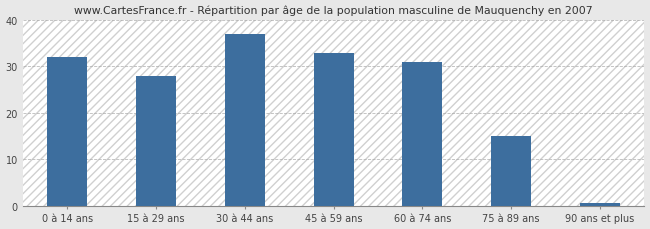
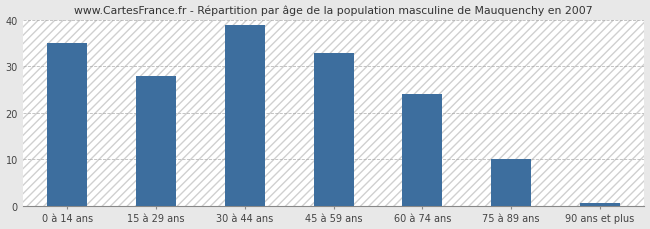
0 à 14 ans: 32.0 -> 35.0
30 à 44 ans: 37.0 -> 39.0
60 à 74 ans: 31.0 -> 24.0
75 à 89 ans: 15.0 -> 10.0
